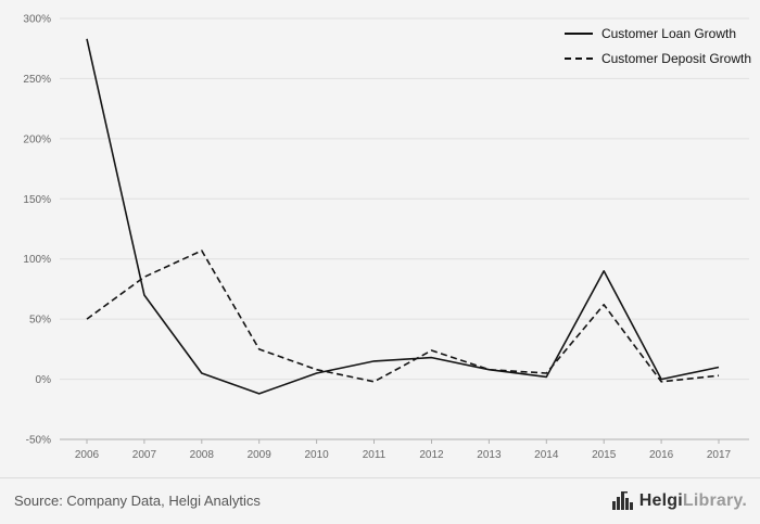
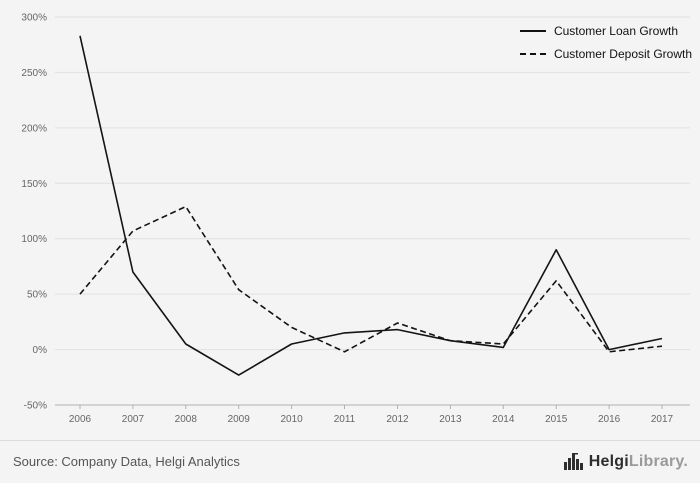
Customer Deposit Growth/2007: 85% -> 107%
Customer Deposit Growth/2008: 107% -> 129%
Customer Loan Growth/2009: -12% -> -23%
Customer Deposit Growth/2009: 25% -> 54%
Customer Deposit Growth/2010: 8% -> 20%
